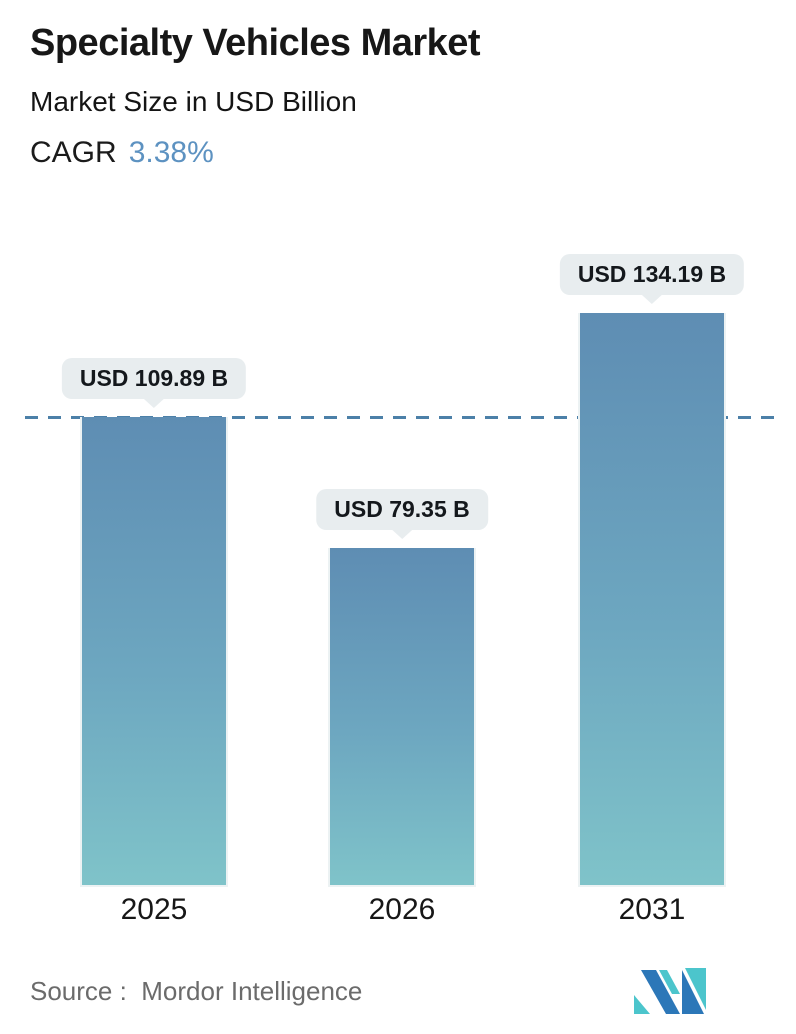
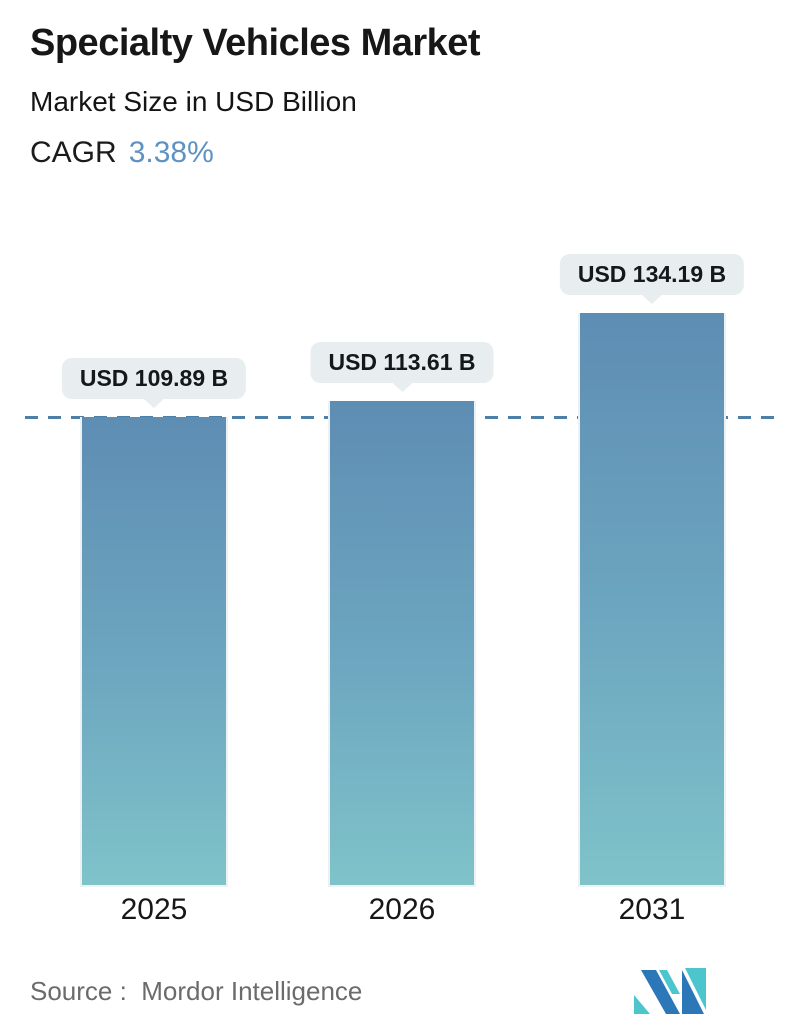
2026: 79.35 -> 113.61
